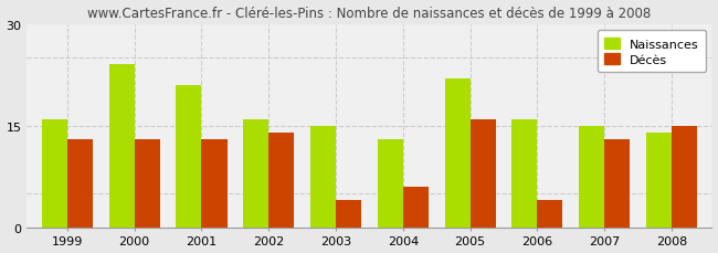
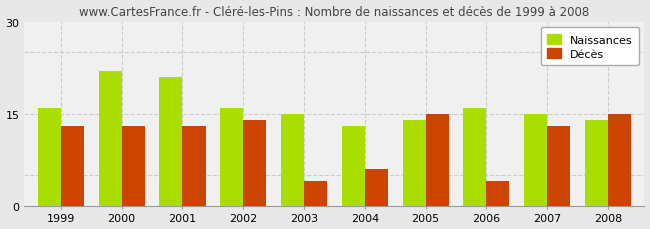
Naissances/2000: 24 -> 22
Naissances/2005: 22 -> 14
Décès/2005: 16 -> 15
